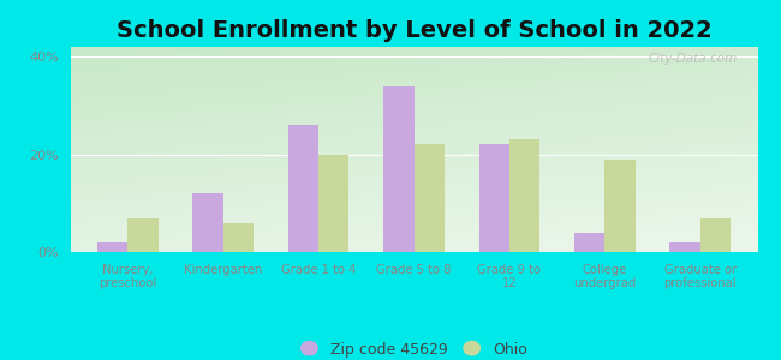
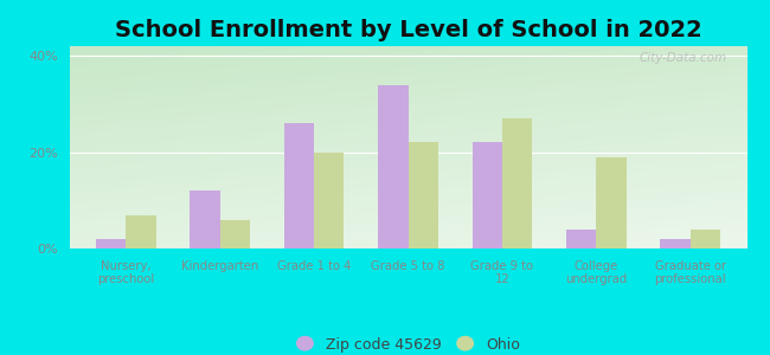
Ohio/Grade 9 to 12: 23% -> 27%
Ohio/Graduate or professional: 7% -> 4%
